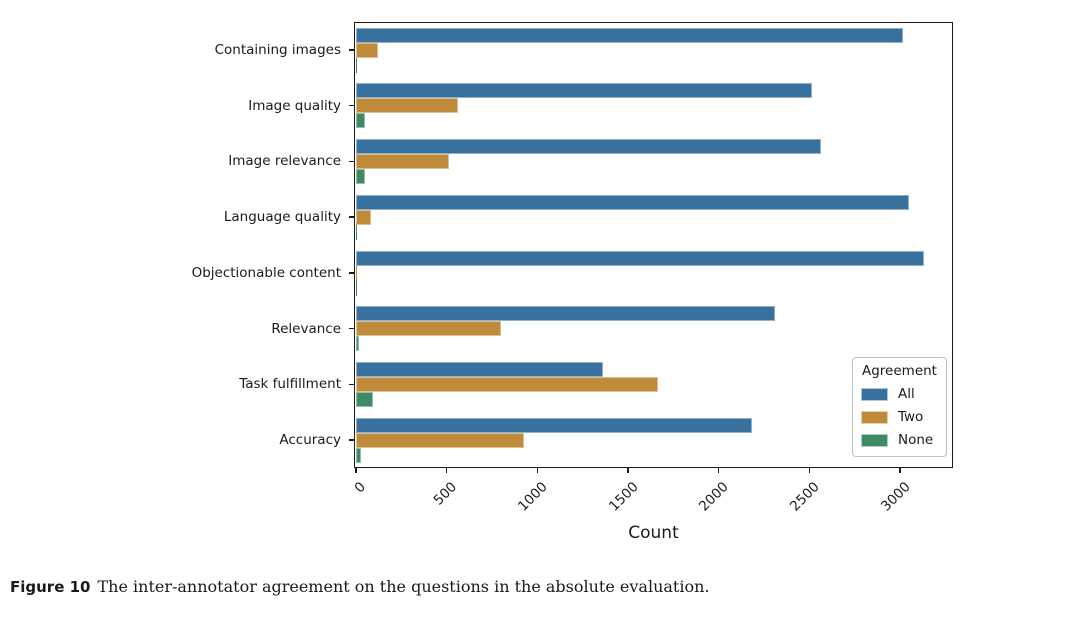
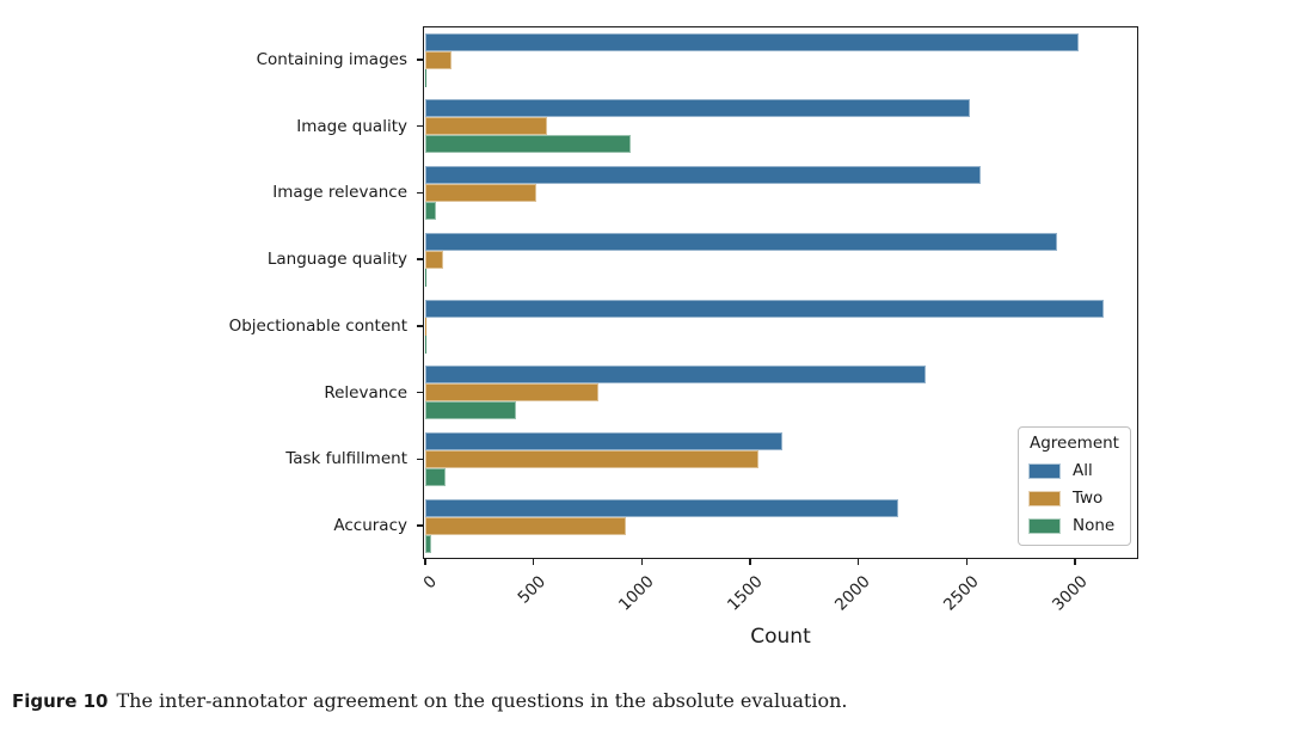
None/Image quality: 50 -> 950
All/Language quality: 3060 -> 2920
None/Relevance: 20 -> 420
All/Task fulfillment: 1360 -> 1650
Two/Task fulfillment: 1670 -> 1540
